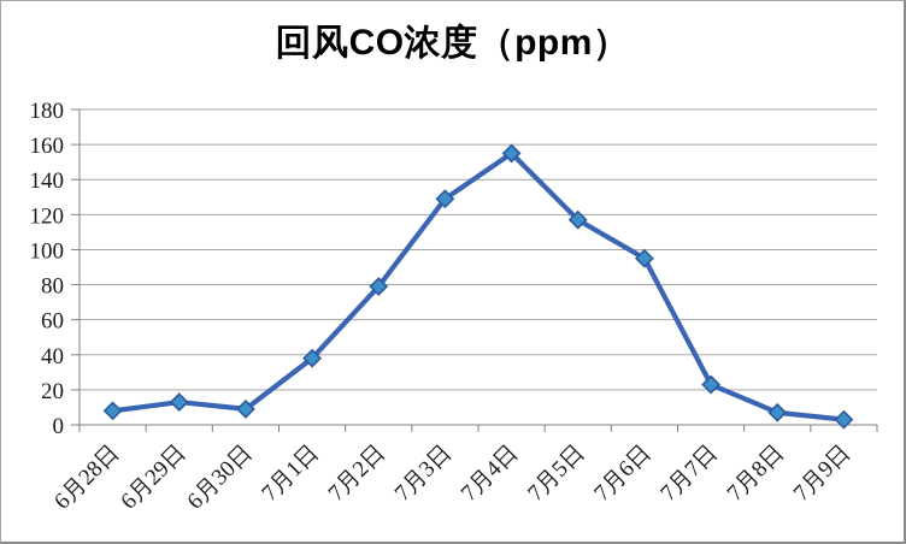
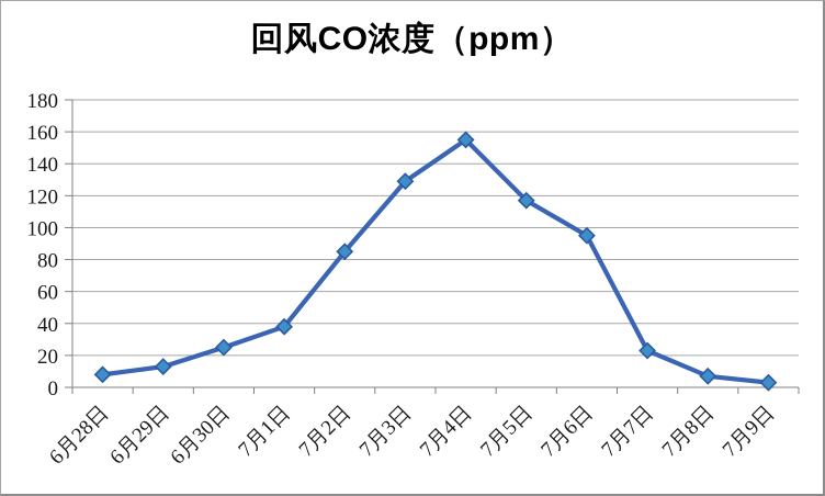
6月30日: 9 -> 25
7月2日: 79 -> 85
